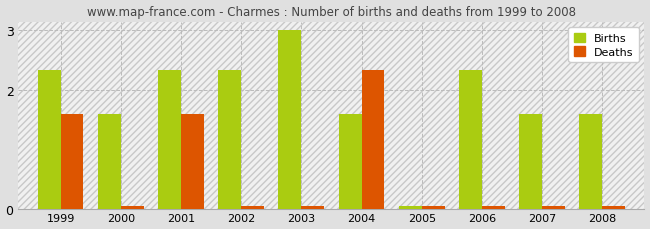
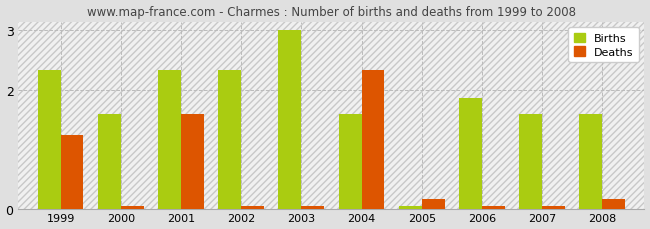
Deaths/1999: 1.60 -> 1.24
Deaths/2005: 0.04 -> 0.16
Births/2006: 2.33 -> 1.86
Deaths/2008: 0.04 -> 0.16
